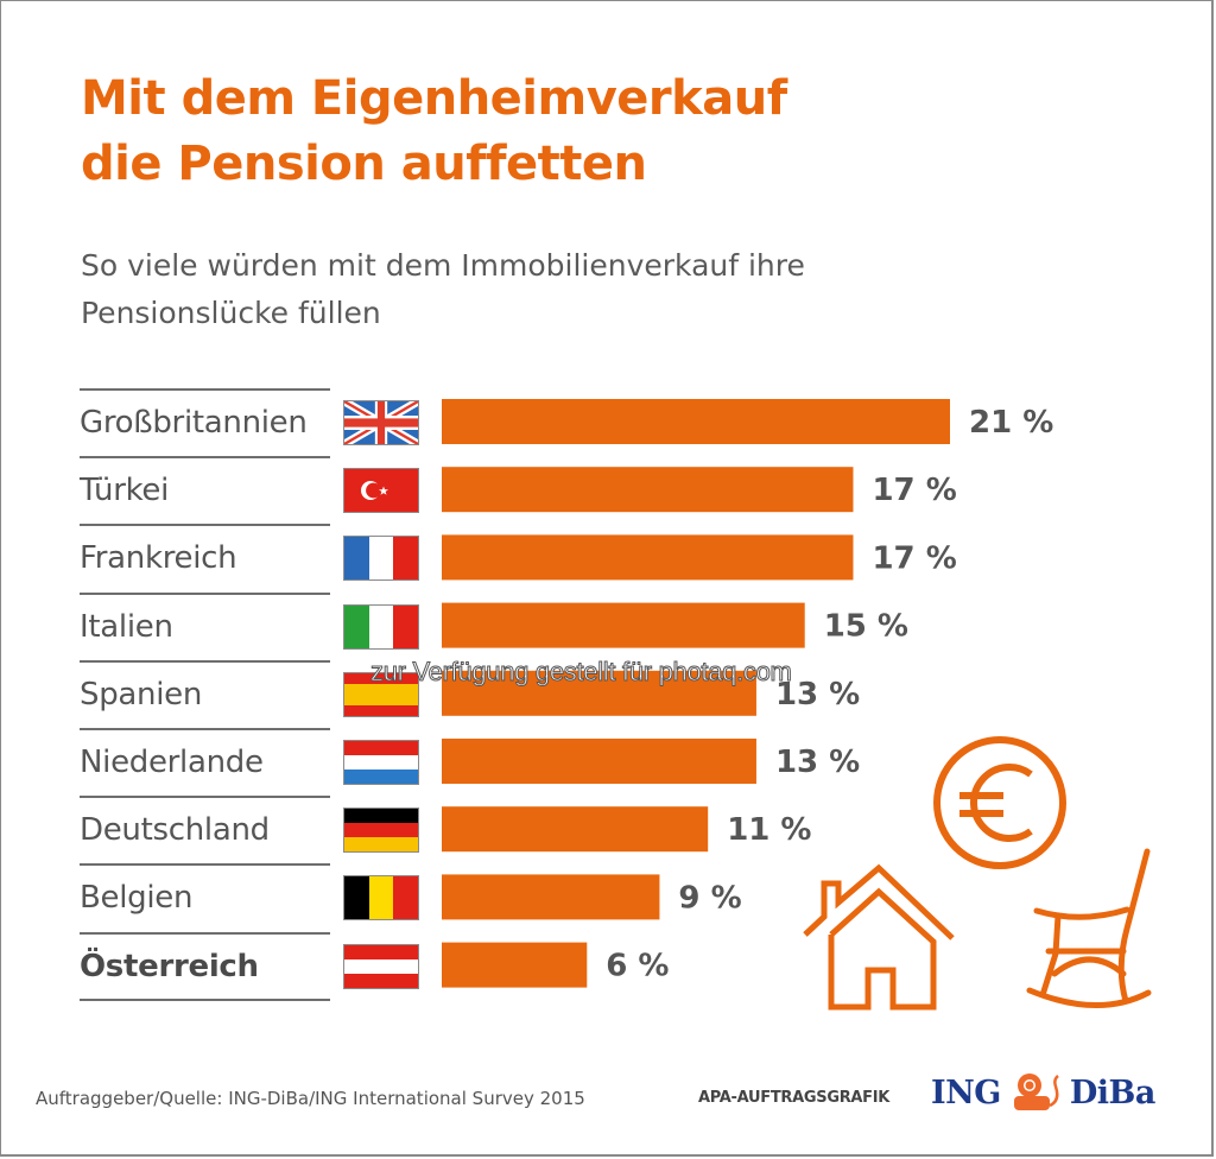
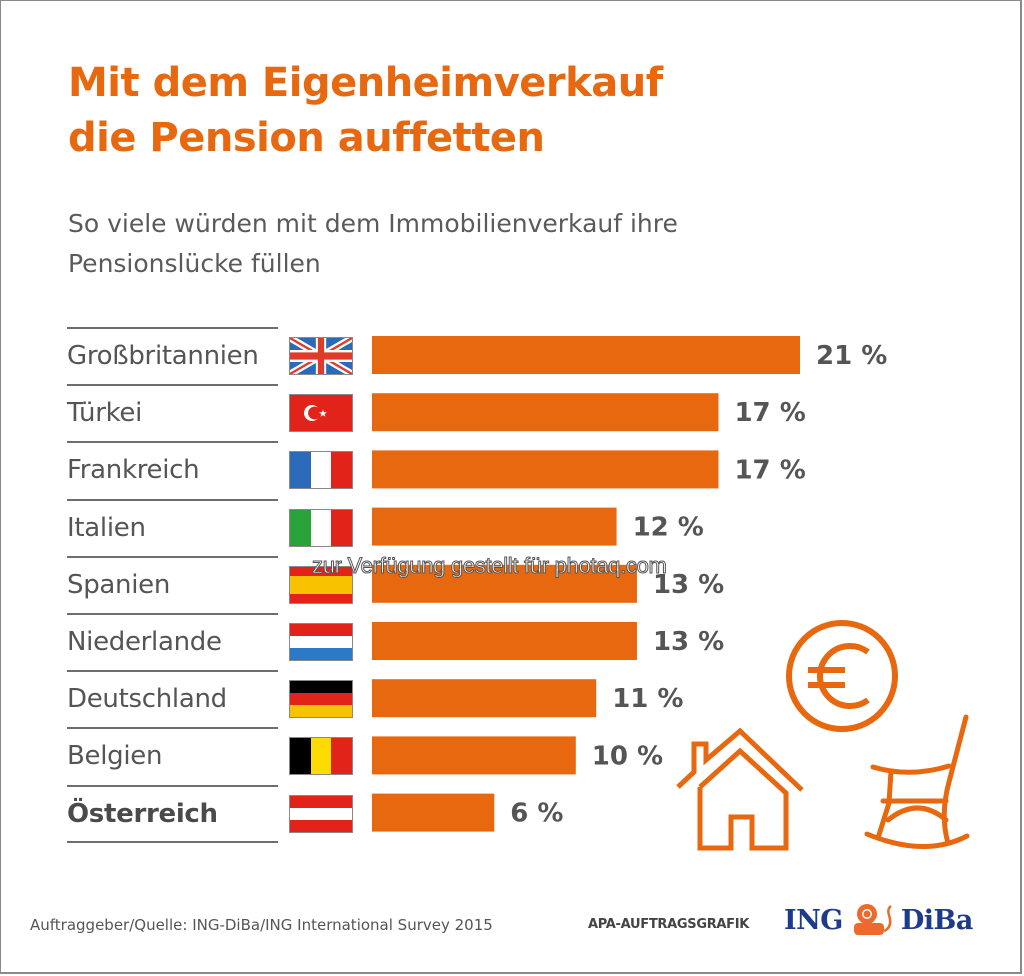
Italien: 15 -> 12
Belgien: 9 -> 10
